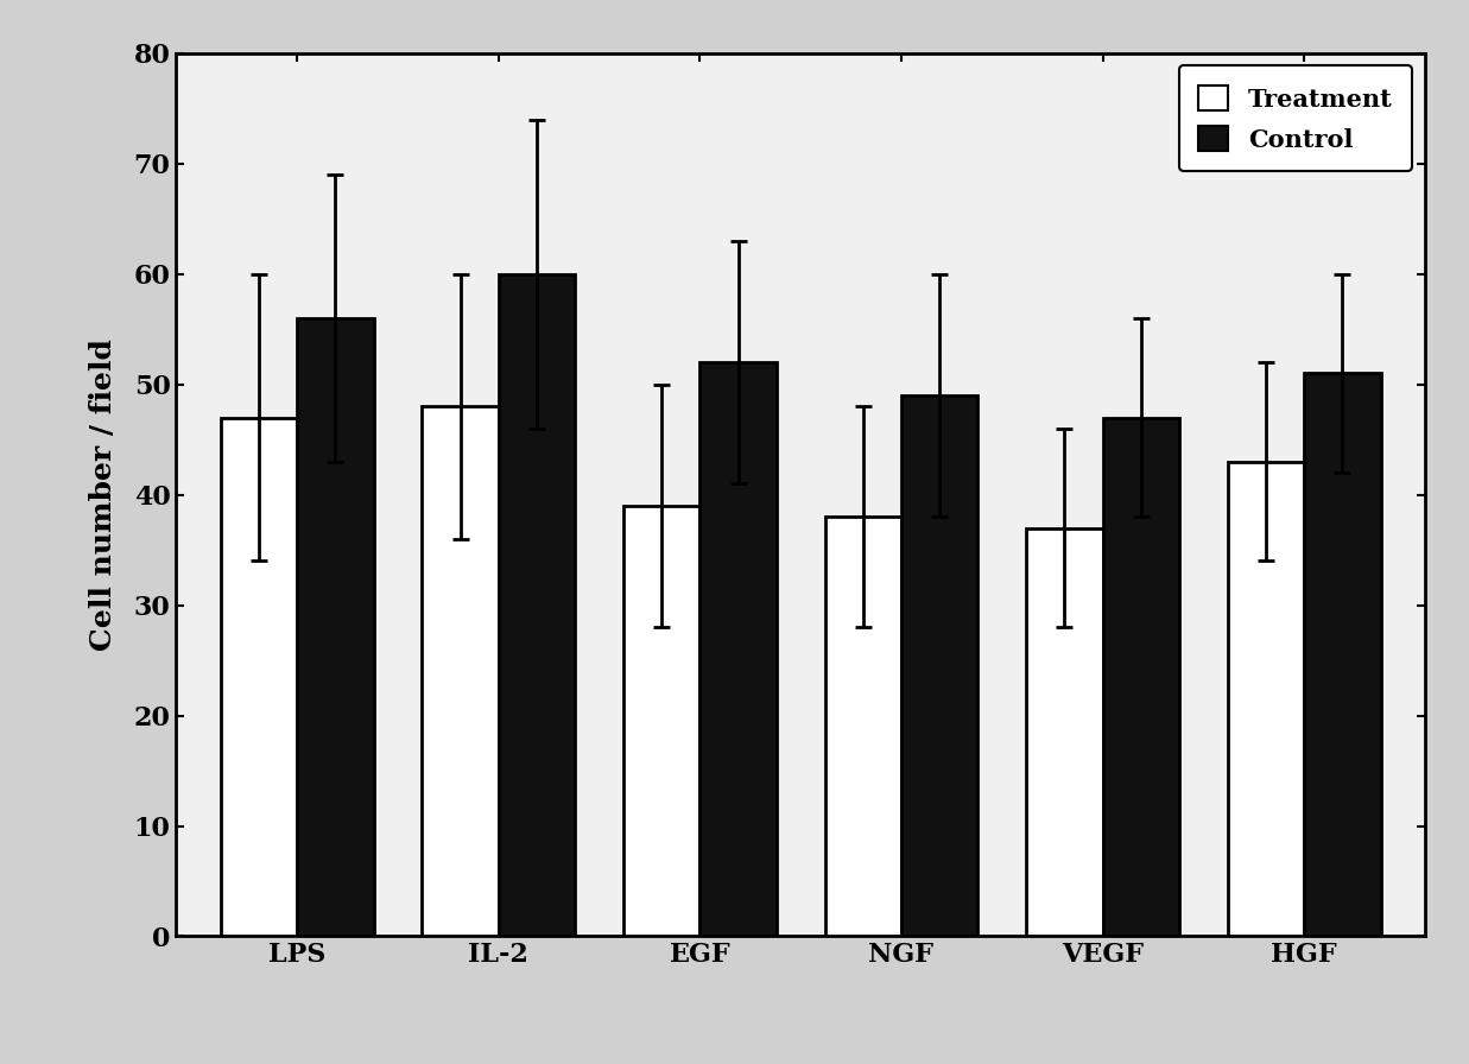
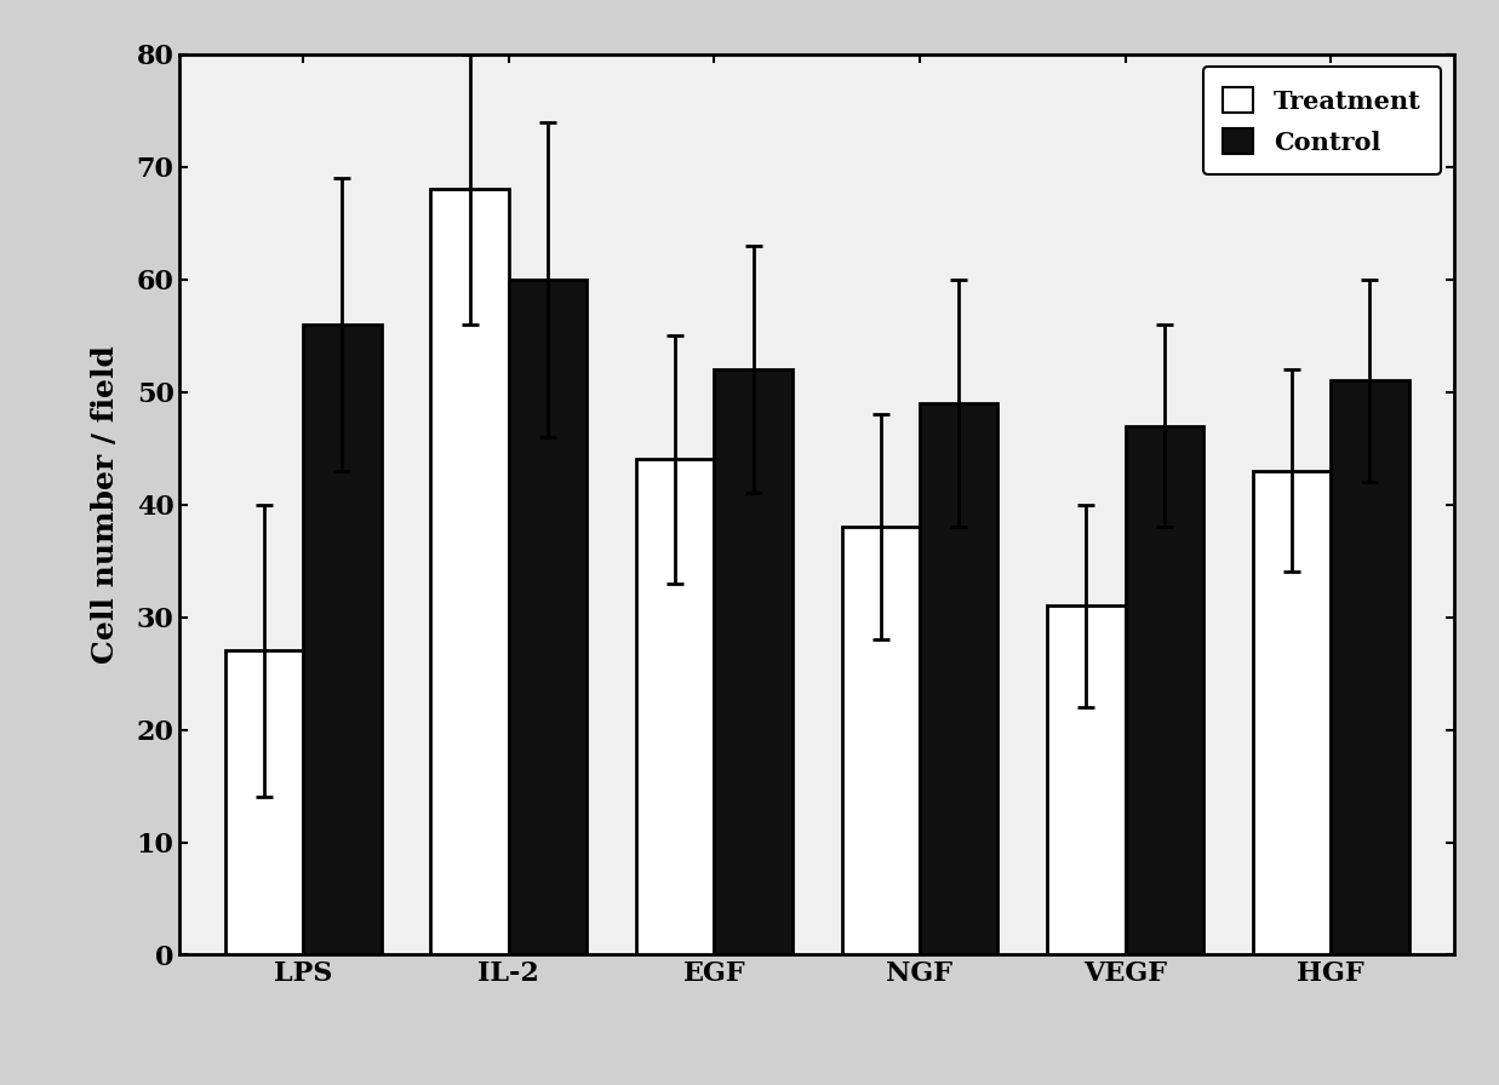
Treatment/LPS: 47 -> 27
Treatment/IL-2: 48 -> 68
Treatment/EGF: 39 -> 44
Treatment/VEGF: 37 -> 31
